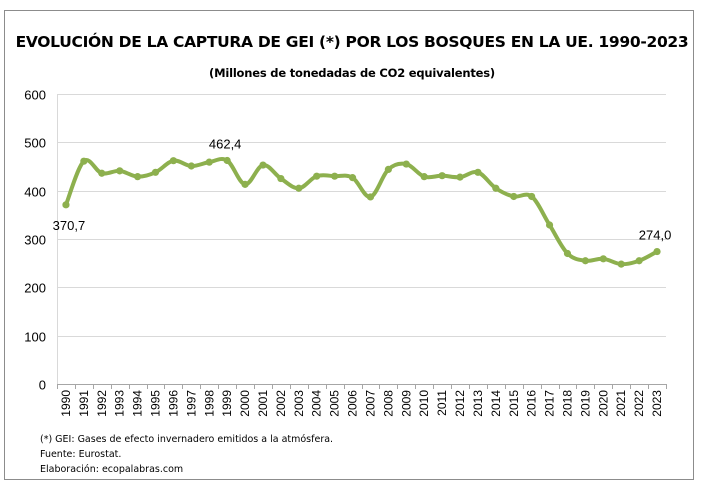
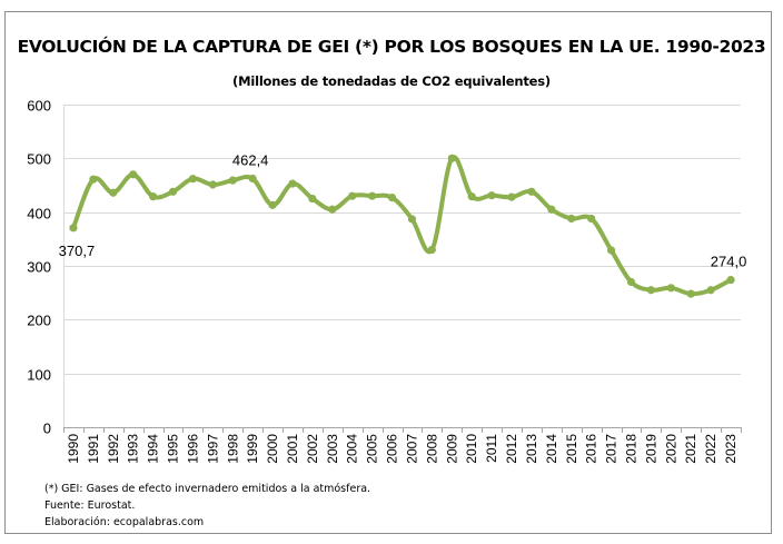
1993: 440 -> 470
2008: 440 -> 330
2009: 460 -> 500
